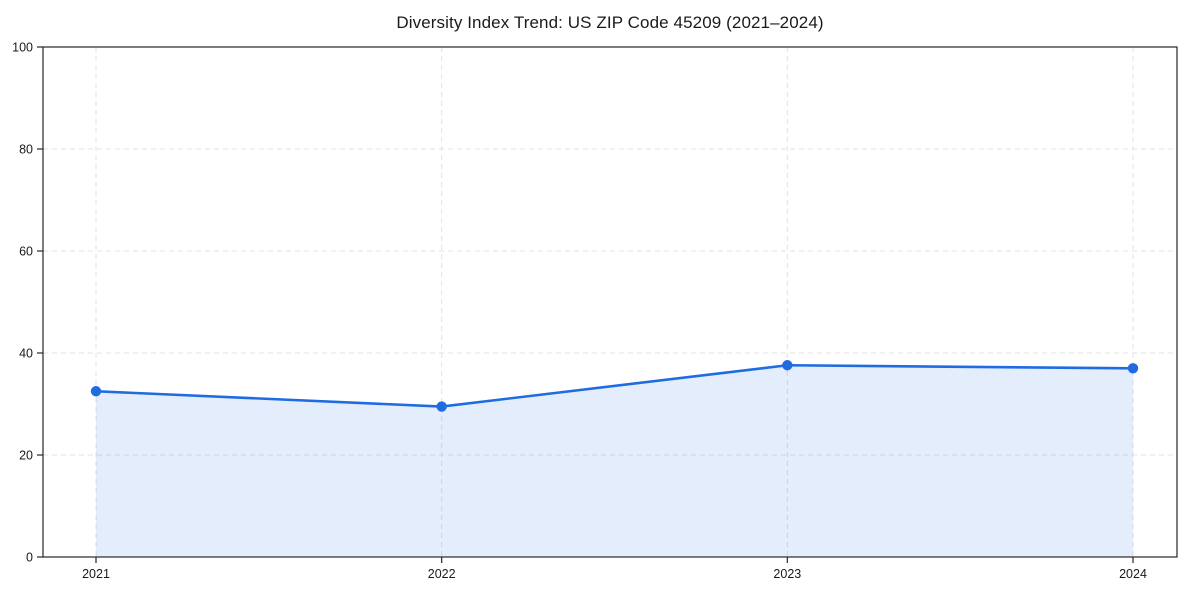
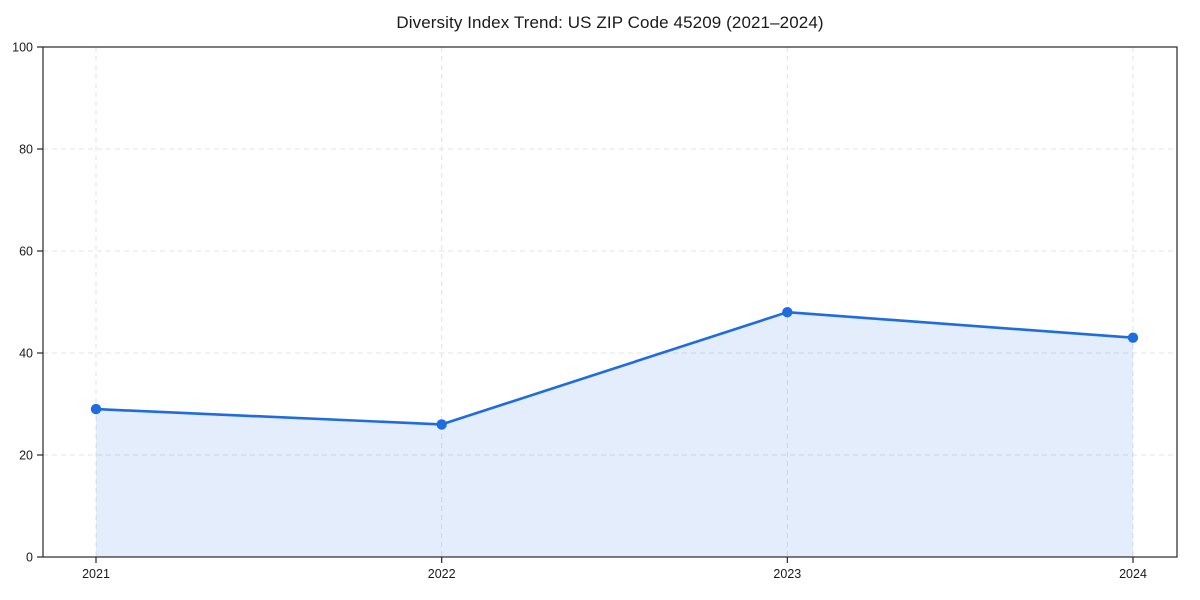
2021: 32 -> 29
2022: 30 -> 26
2023: 38 -> 48
2024: 37 -> 43
